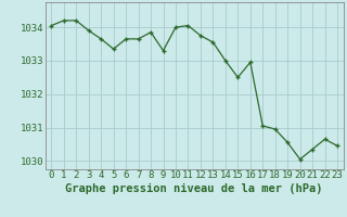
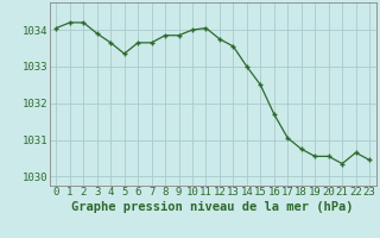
9: 1033.30 -> 1033.85
16: 1032.95 -> 1031.70
18: 1030.95 -> 1030.75
20: 1030.05 -> 1030.55
